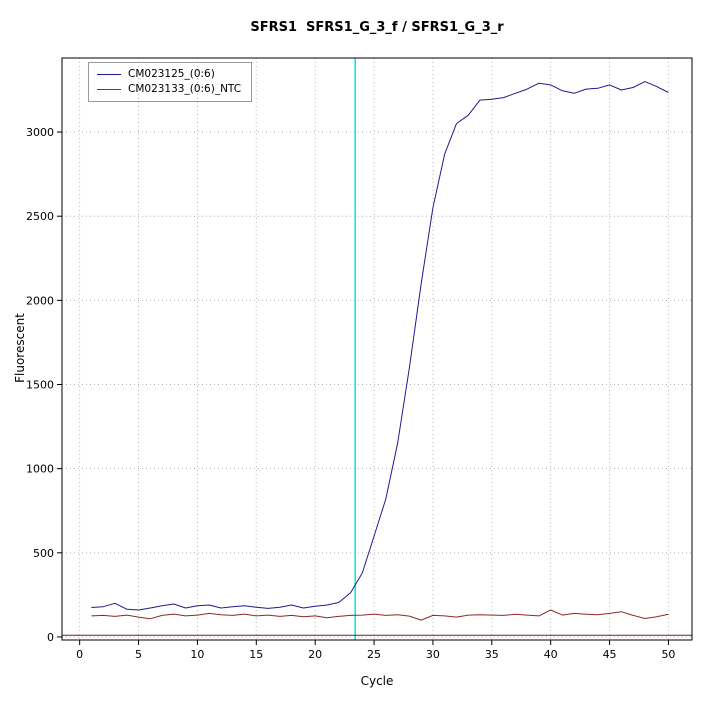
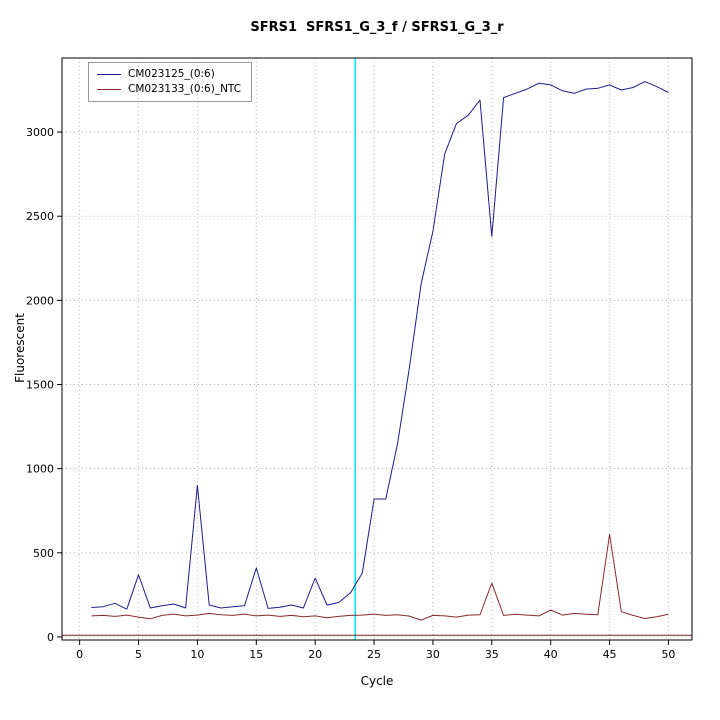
CM023125_(0:6)/5: 160 -> 370
CM023125_(0:6)/10: 190 -> 900
CM023125_(0:6)/15: 180 -> 410
CM023125_(0:6)/20: 180 -> 350
CM023125_(0:6)/25: 600 -> 820
CM023125_(0:6)/30: 2550 -> 2410
CM023125_(0:6)/35: 3200 -> 2380
CM023133_(0:6)_NTC/35: 130 -> 320
CM023133_(0:6)_NTC/45: 140 -> 610
